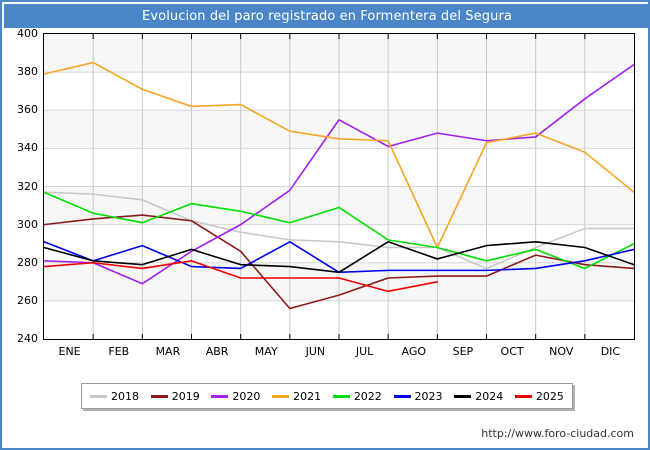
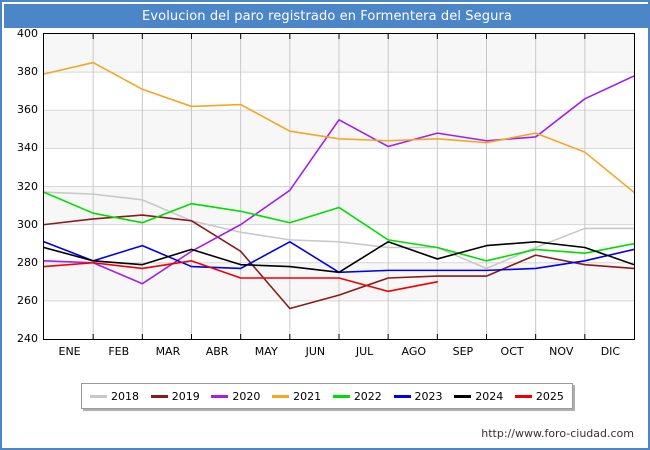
2021/AGO: 288 -> 345
2022/NOV: 277 -> 285
2020/DIC: 384 -> 378
